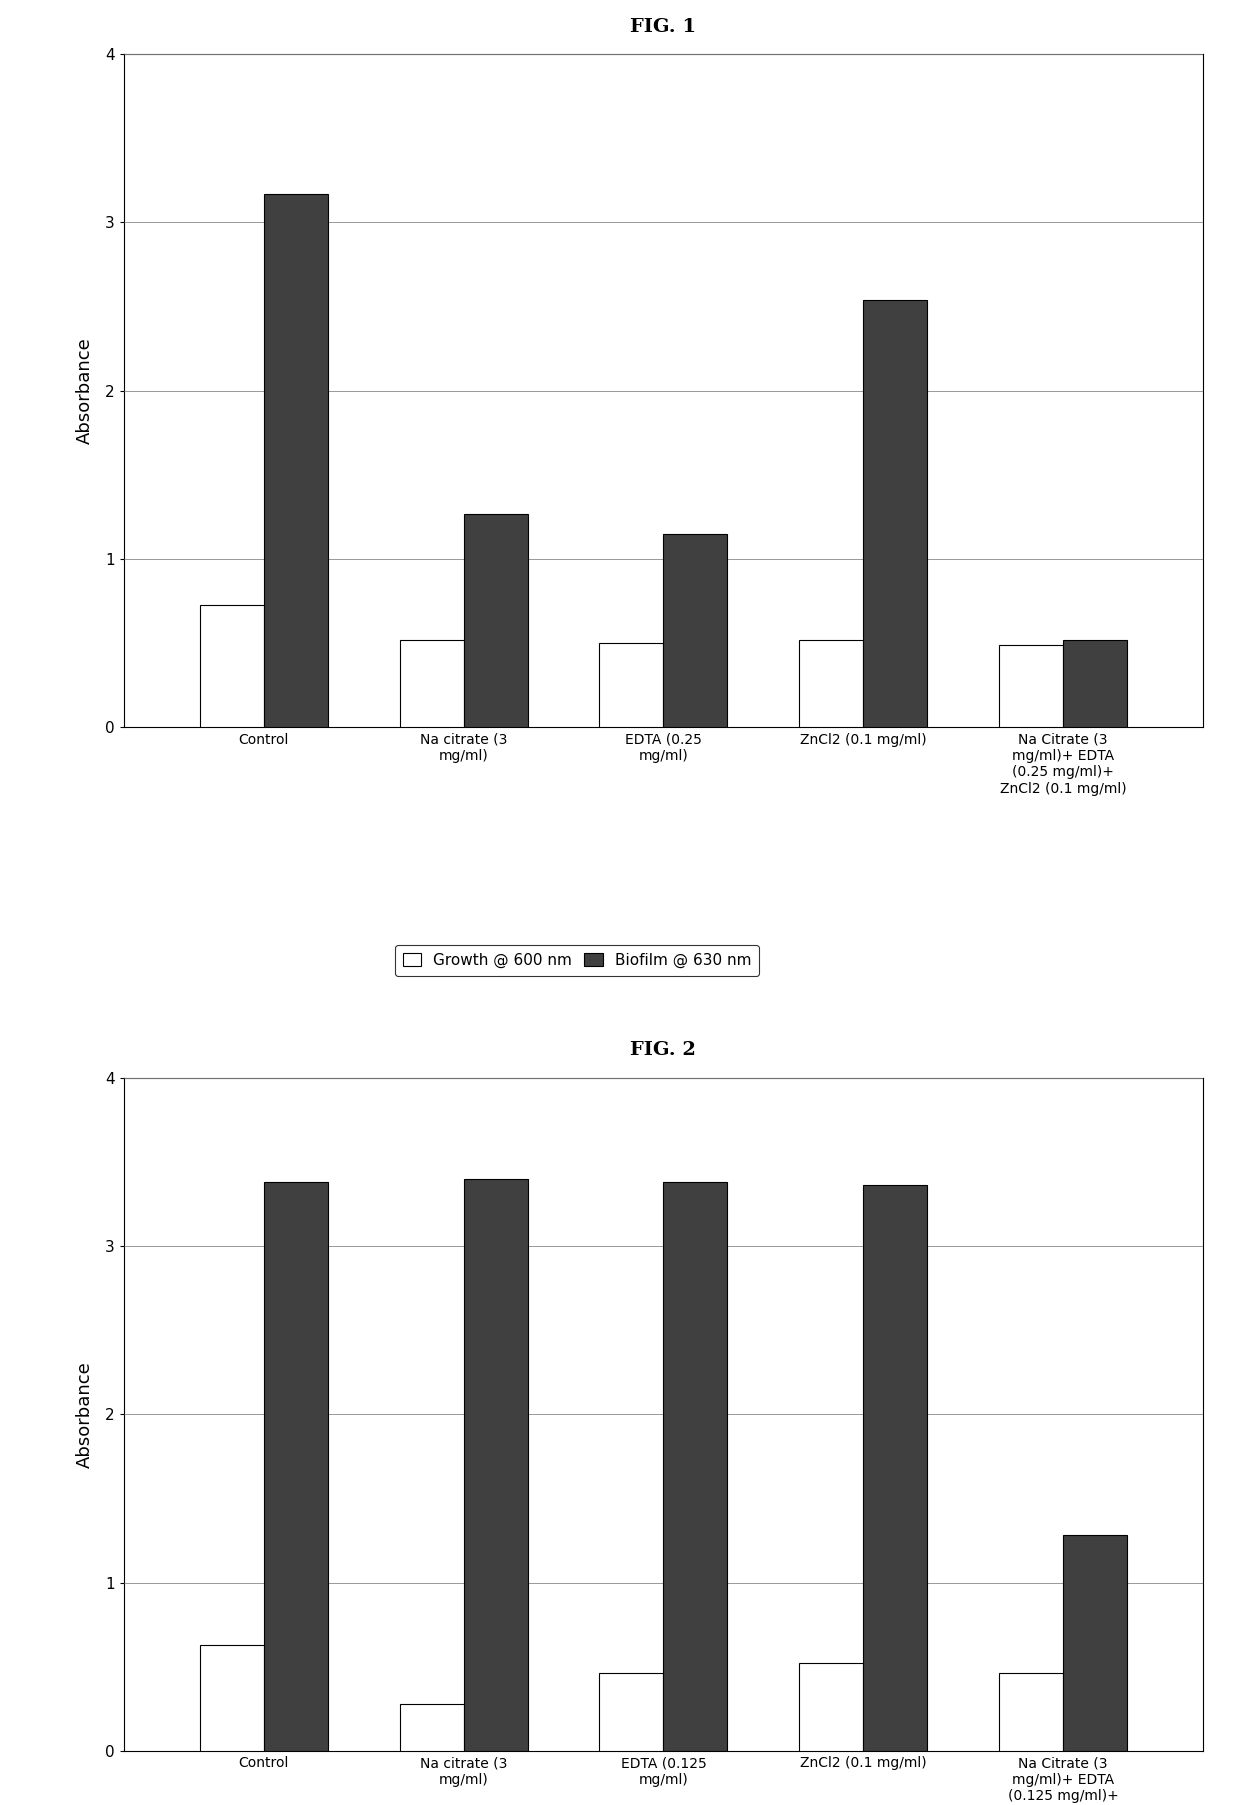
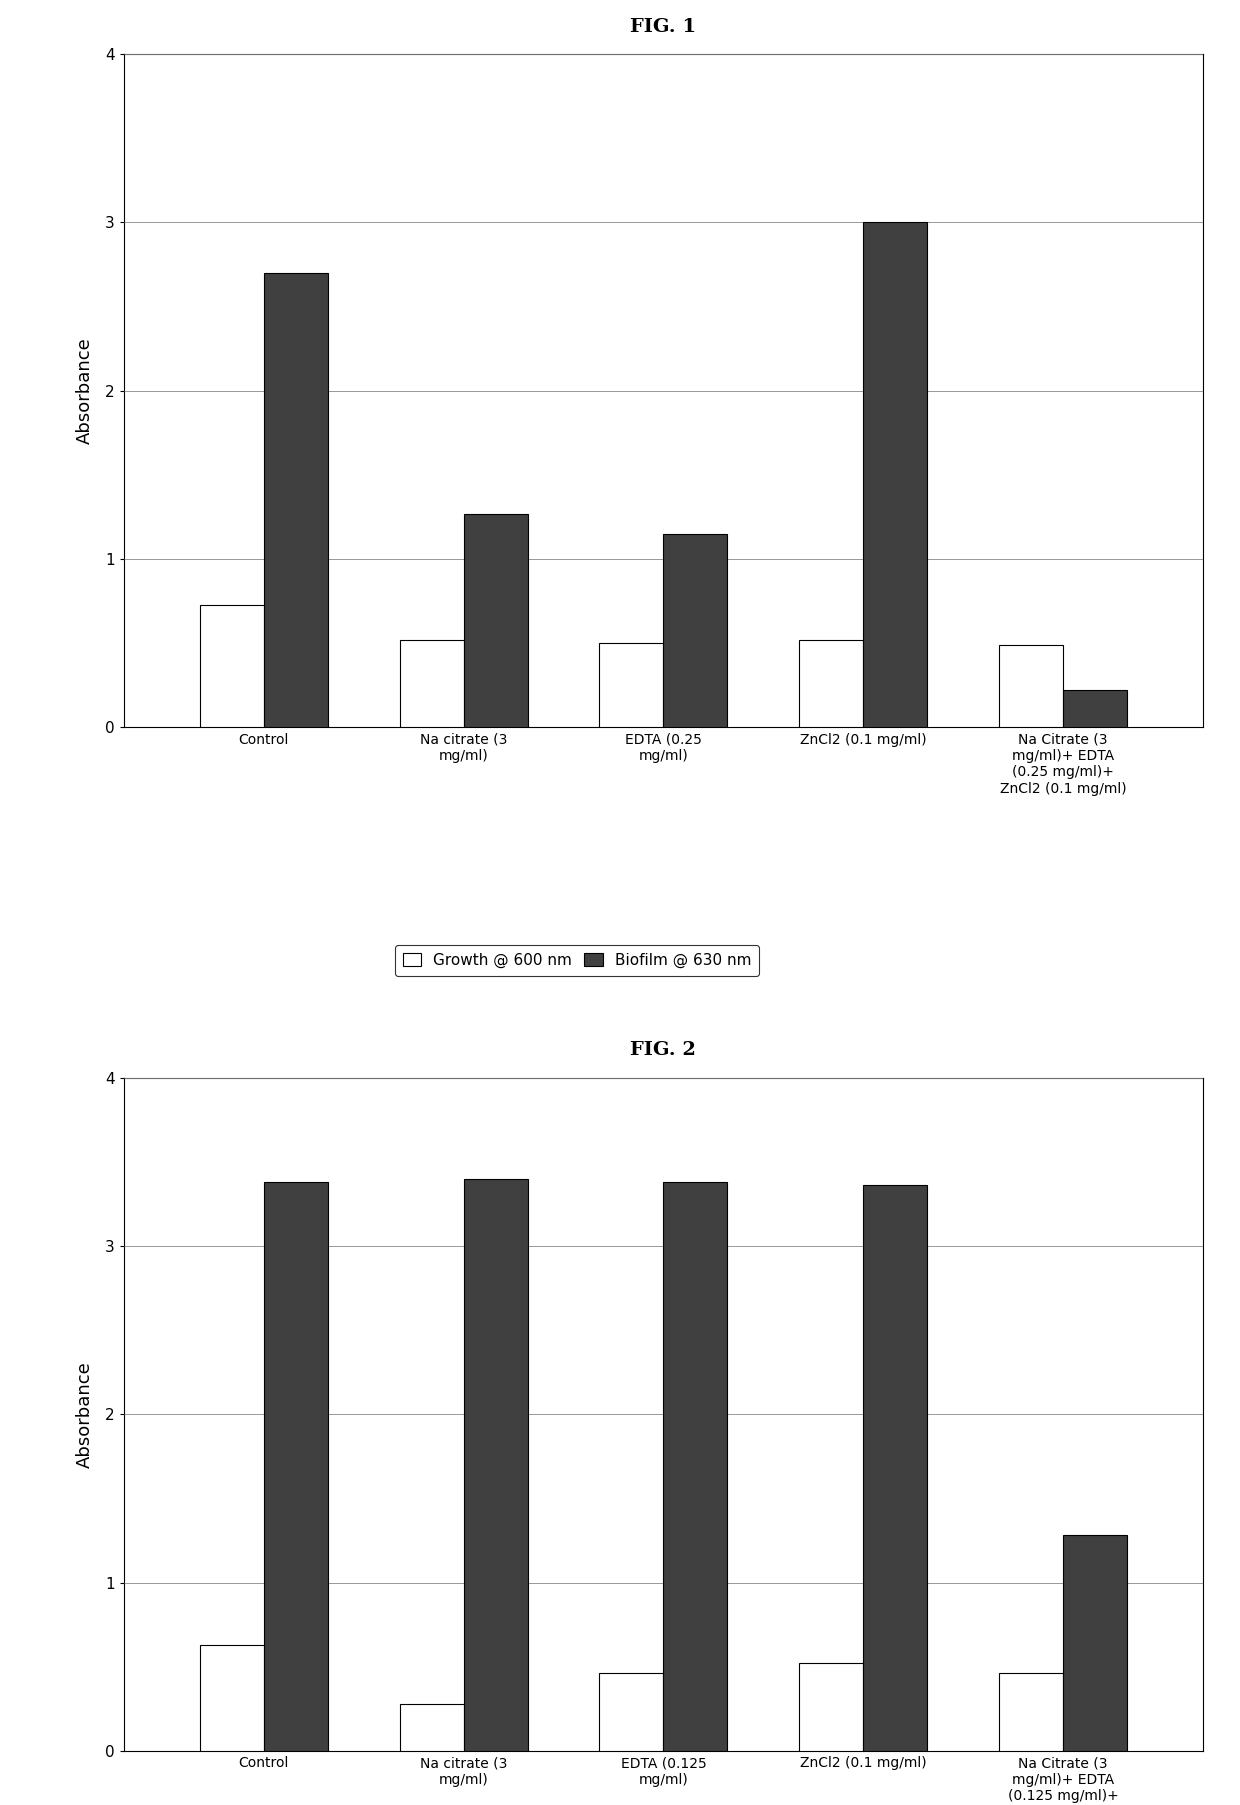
FIG. 1/Biofilm @ 630 nm/Control: 3.17 -> 2.70
FIG. 1/Biofilm @ 630 nm/ZnCl2 (0.1 mg/ml): 2.54 -> 3.00
FIG. 1/Biofilm @ 630 nm/Na Citrate (3 mg/ml)+ EDTA (0.25 mg/ml)+ ZnCl2 (0.1 mg/ml): 0.52 -> 0.22
